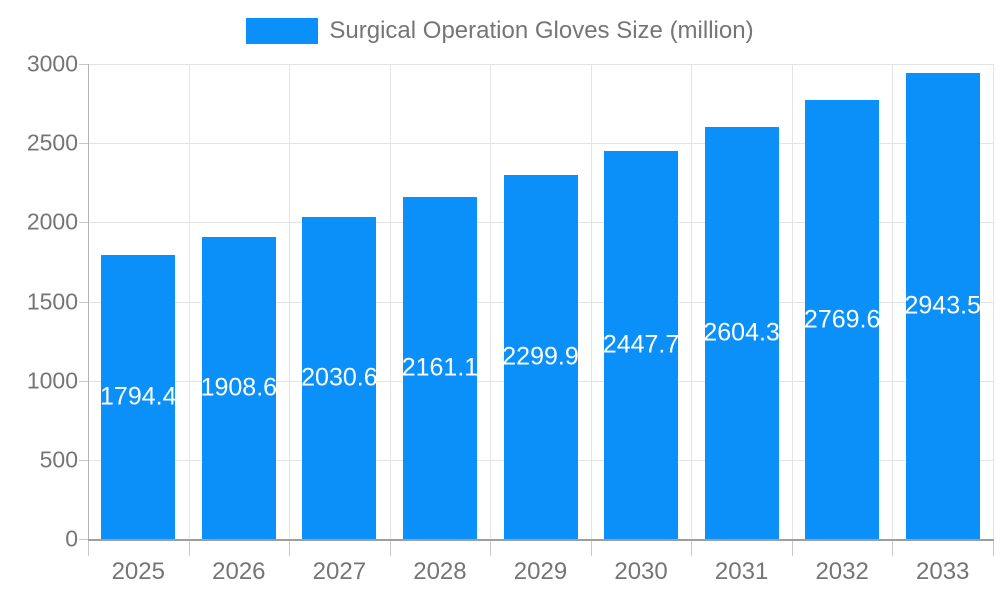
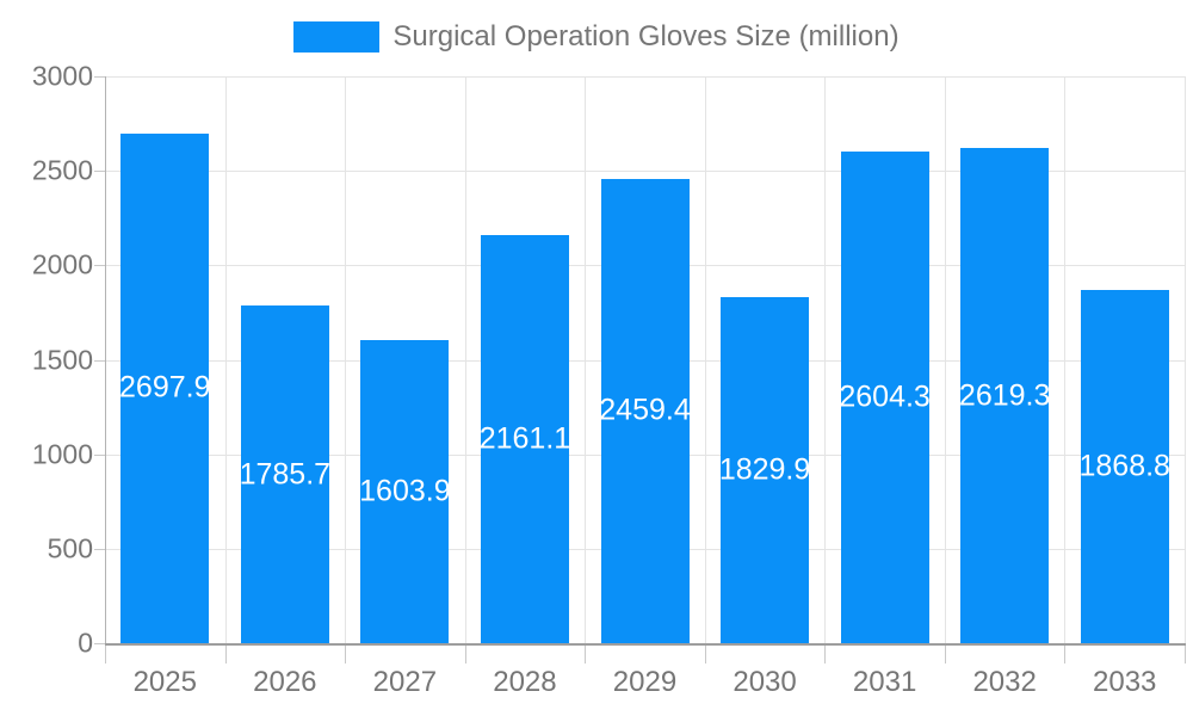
2025: 1794.4 -> 2697.9
2026: 1908.6 -> 1785.7
2027: 2030.6 -> 1603.9
2029: 2299.9 -> 2459.4
2030: 2447.7 -> 1829.9
2032: 2769.6 -> 2619.3
2033: 2943.5 -> 1868.8
